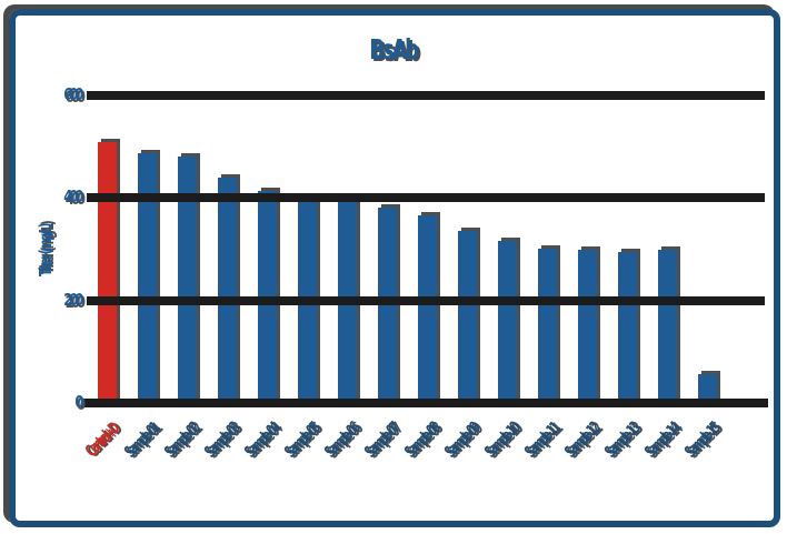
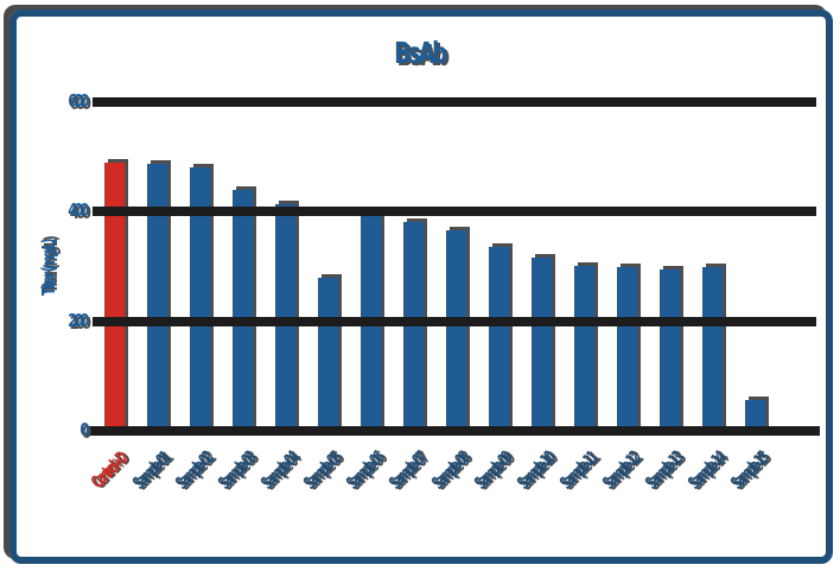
Control+D: 510 -> 490
Sample-05: 400 -> 280
